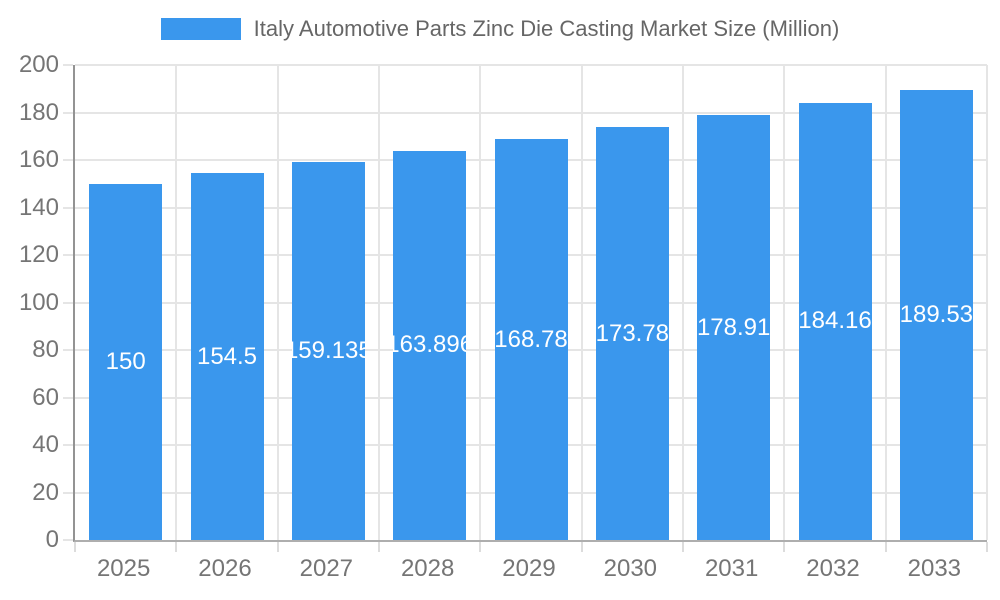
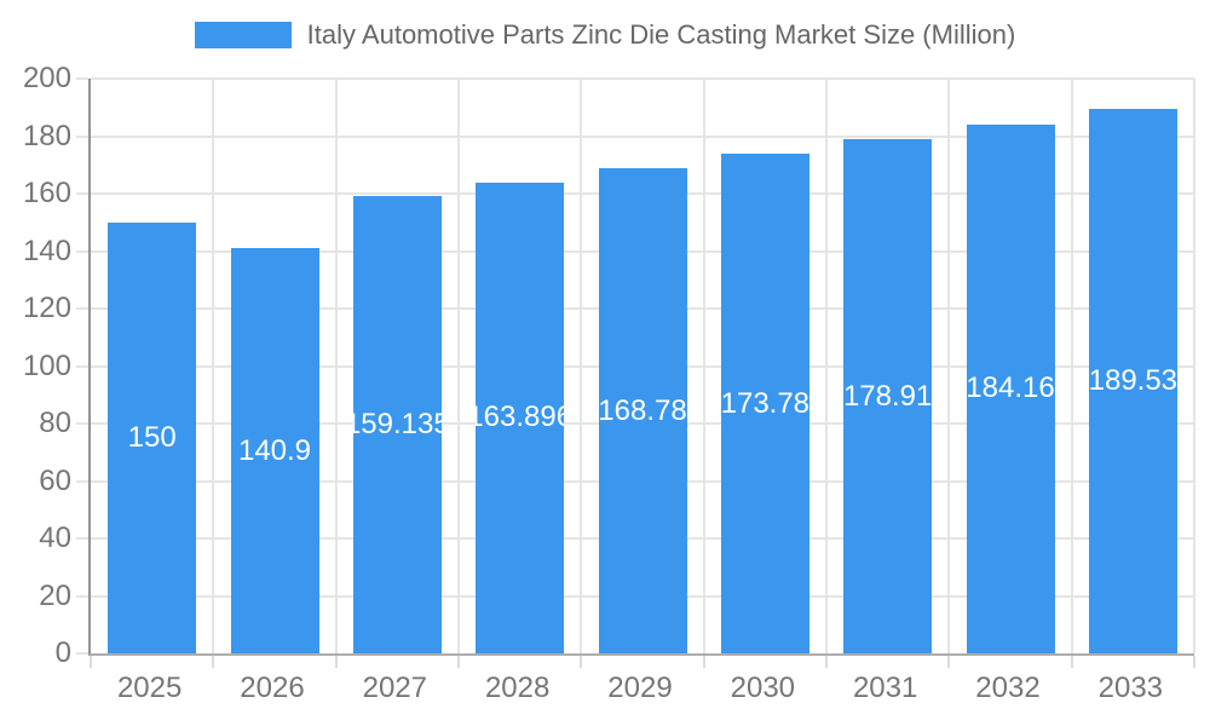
2026: 154.5 -> 140.9
